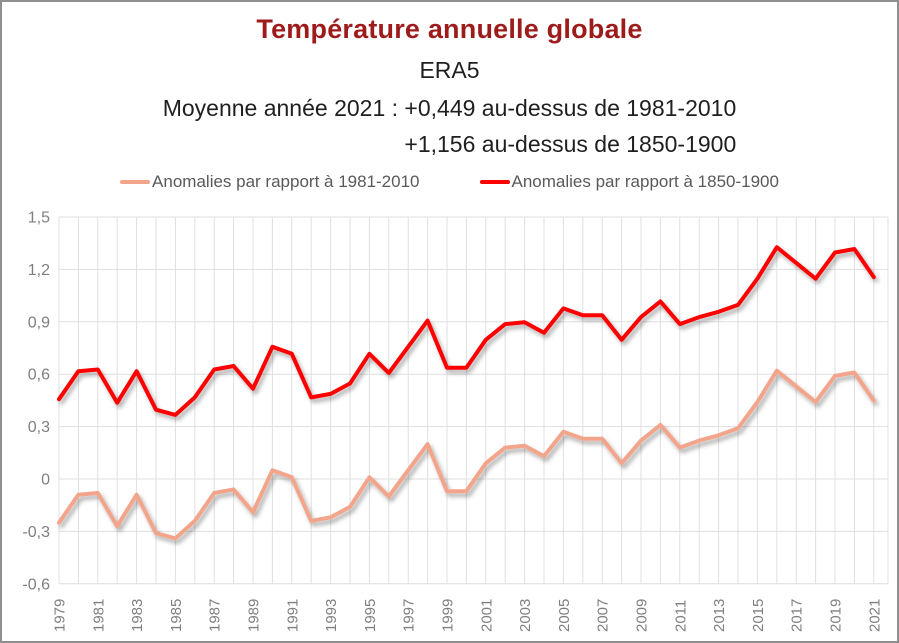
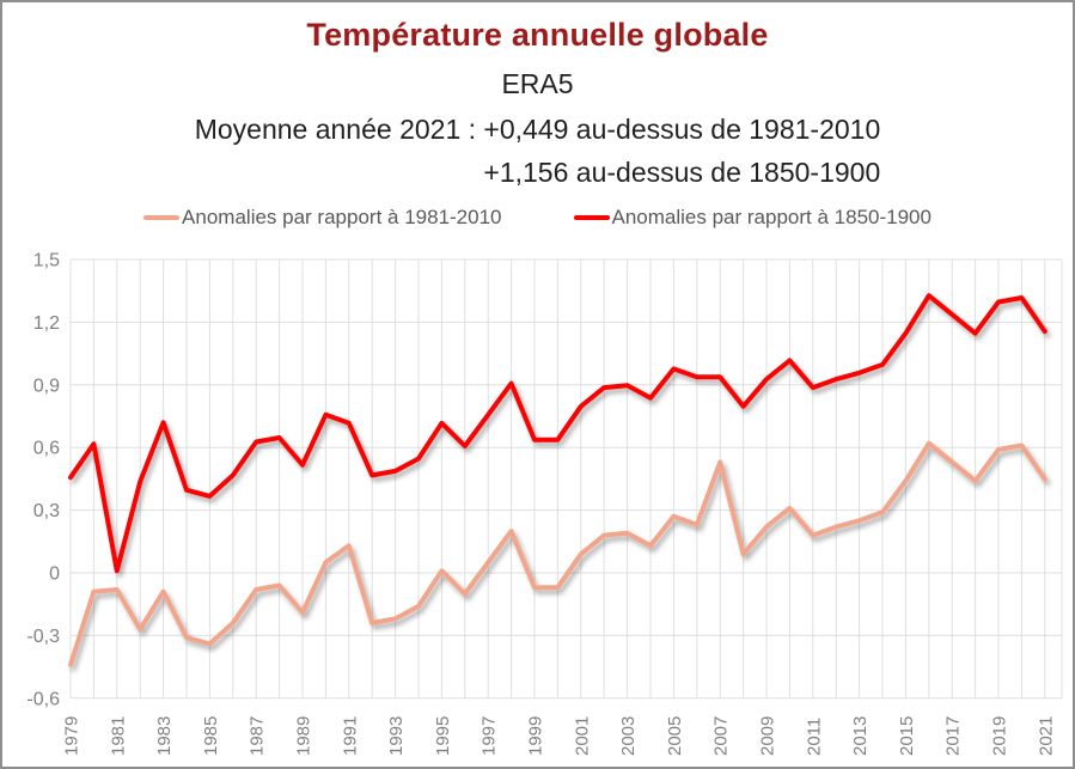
Anomalies par rapport à 1981-2010/1979: -0,25 -> -0,44
Anomalies par rapport à 1850-1900/1981: 0,63 -> 0,01
Anomalies par rapport à 1850-1900/1983: 0,62 -> 0,72
Anomalies par rapport à 1981-2010/1991: 0,01 -> 0,13
Anomalies par rapport à 1981-2010/2007: 0,23 -> 0,53
